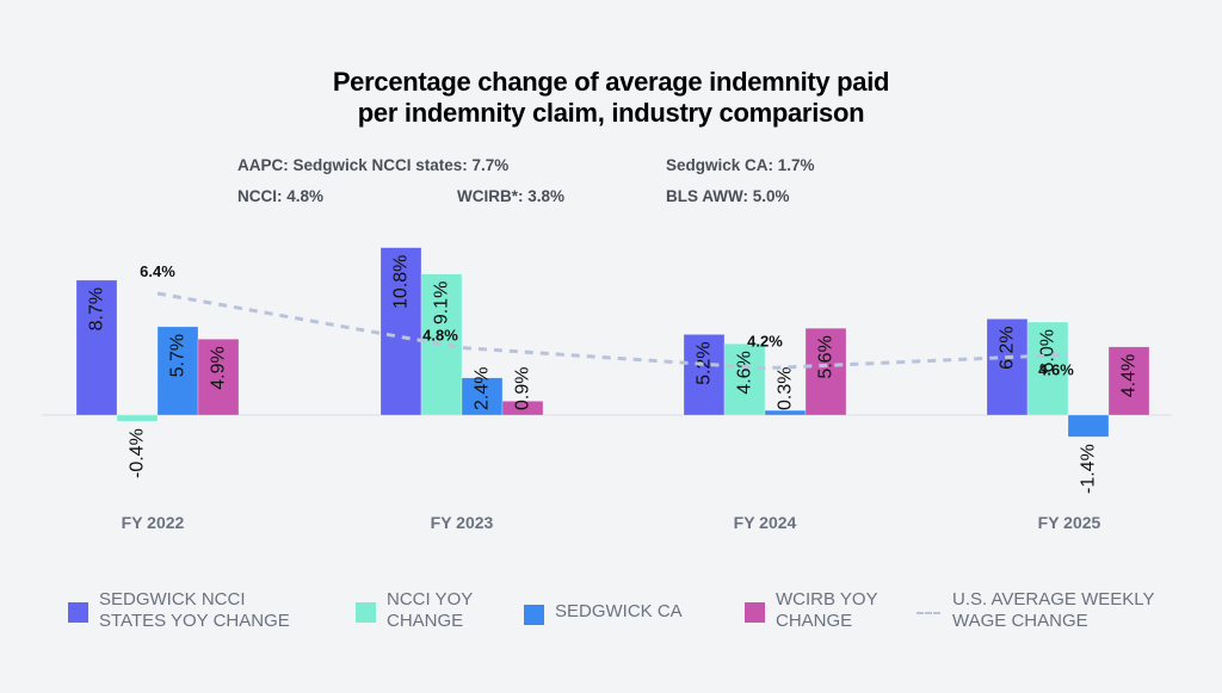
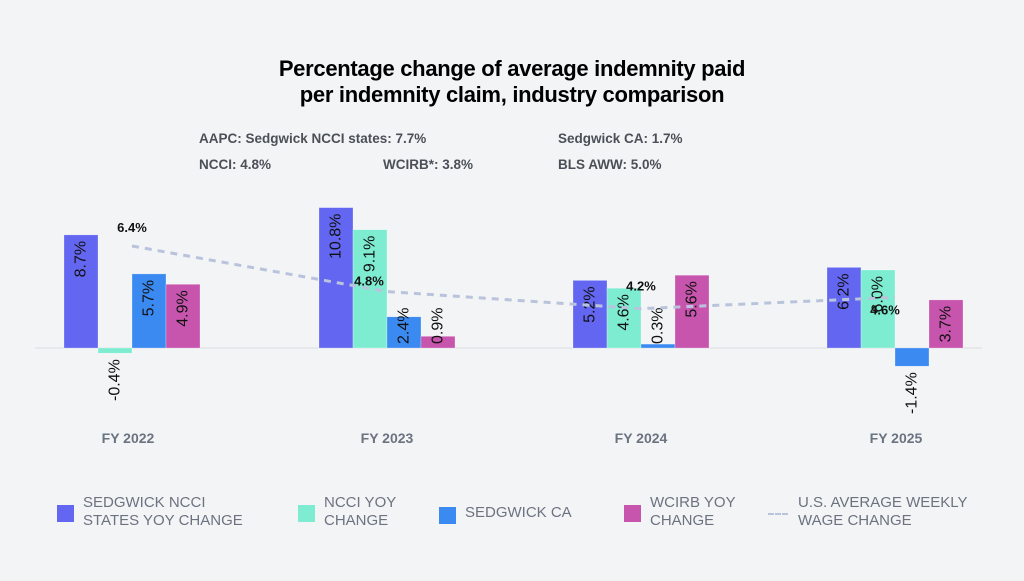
WCIRB YOY CHANGE/FY 2025: 4.4% -> 3.7%
